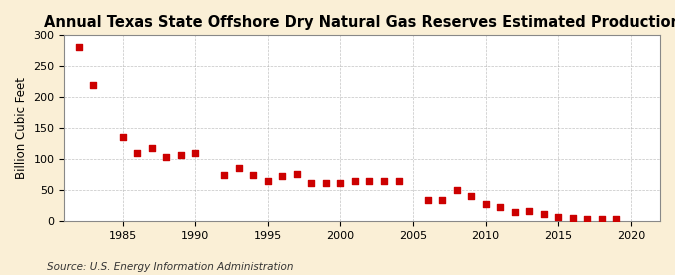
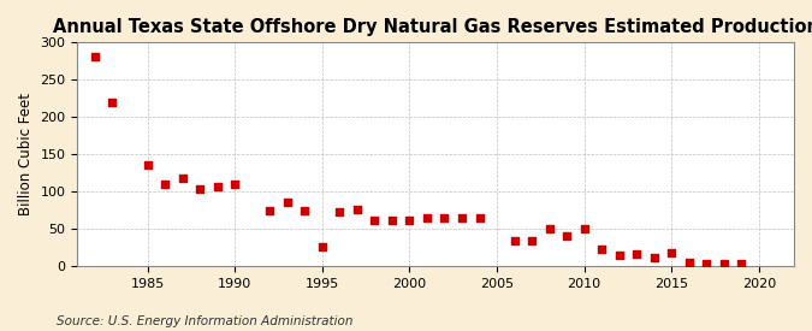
1995: 64 -> 26
2010: 27 -> 50
2015: 7 -> 18
